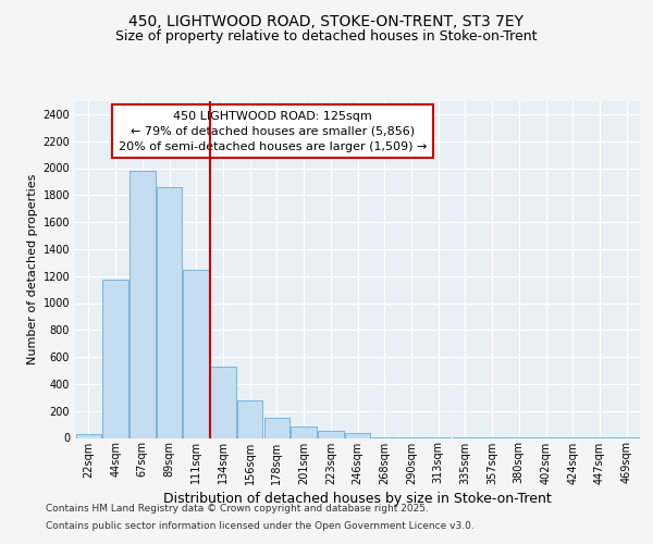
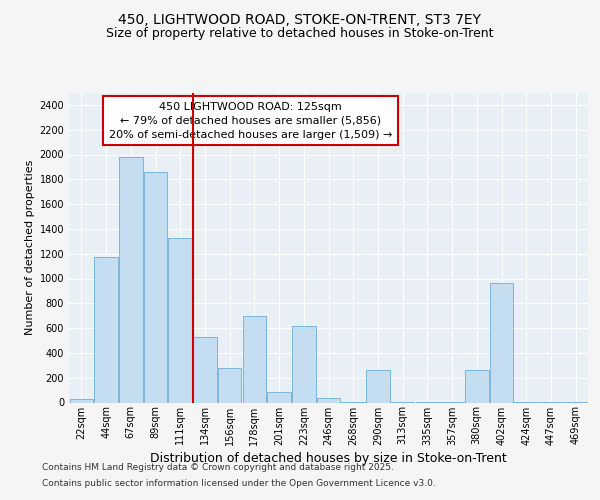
111sqm: 1250 -> 1330
178sqm: 150 -> 700
223sqm: 50 -> 620
290sqm: 0 -> 260
380sqm: 0 -> 260
402sqm: 0 -> 960
